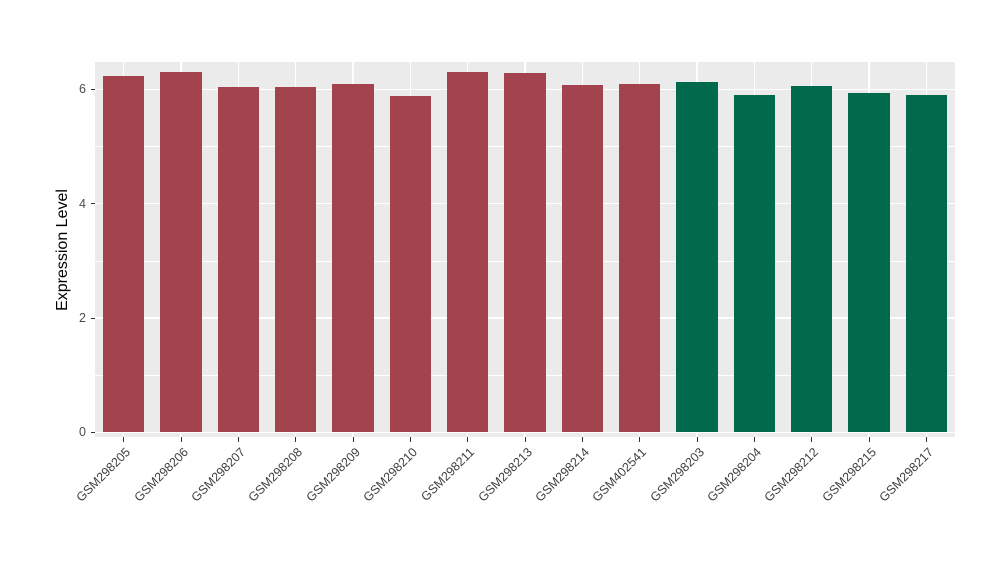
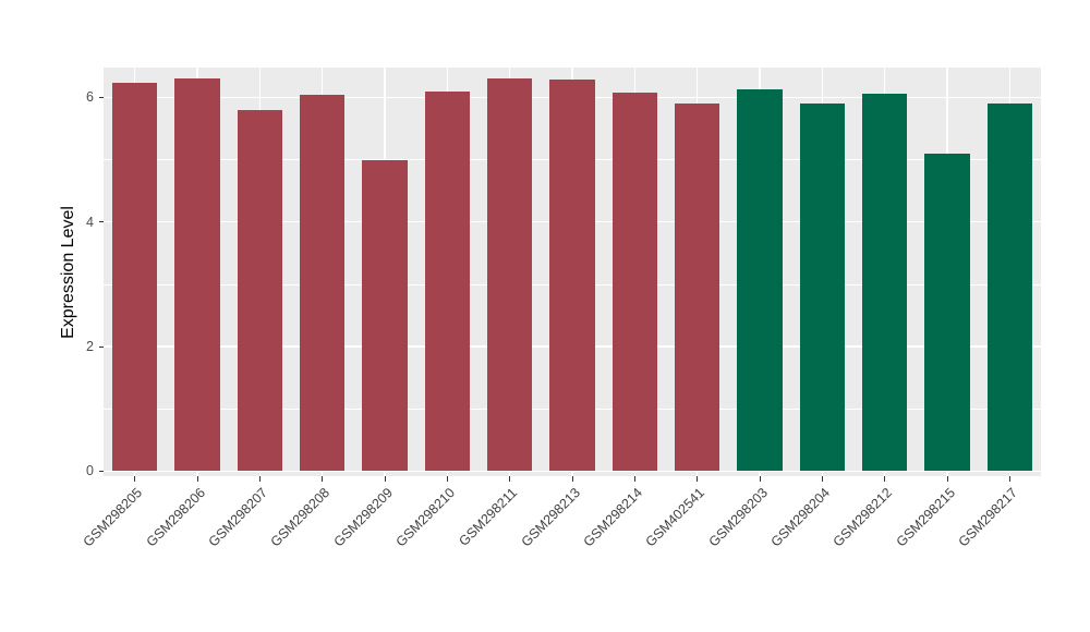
GSM298207: 6.0 -> 5.8
GSM298209: 6.1 -> 5.0
GSM298210: 5.9 -> 6.1
GSM402541: 6.1 -> 5.9
GSM298215: 5.9 -> 5.1
